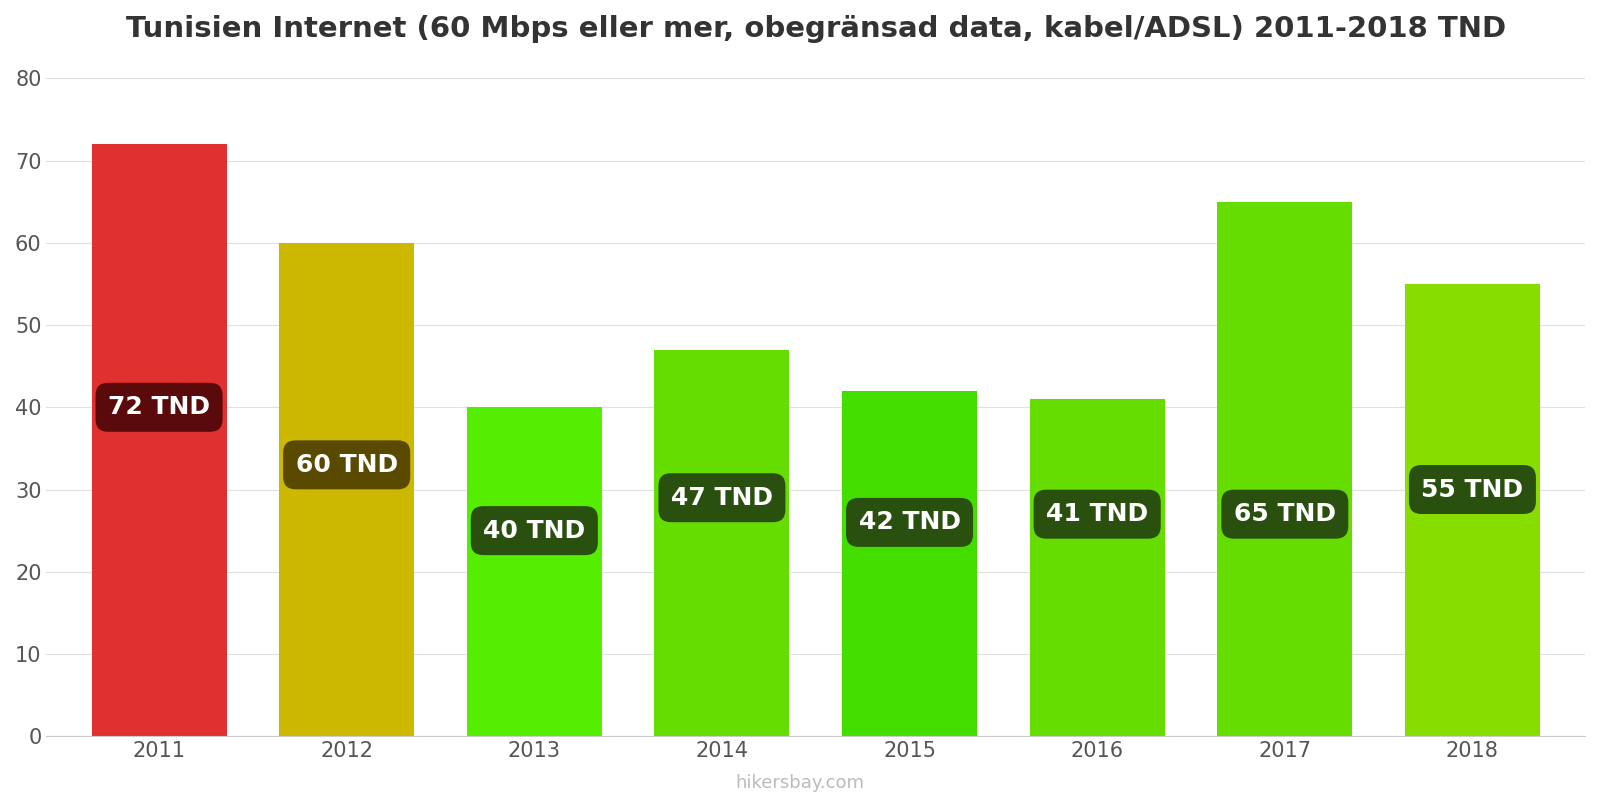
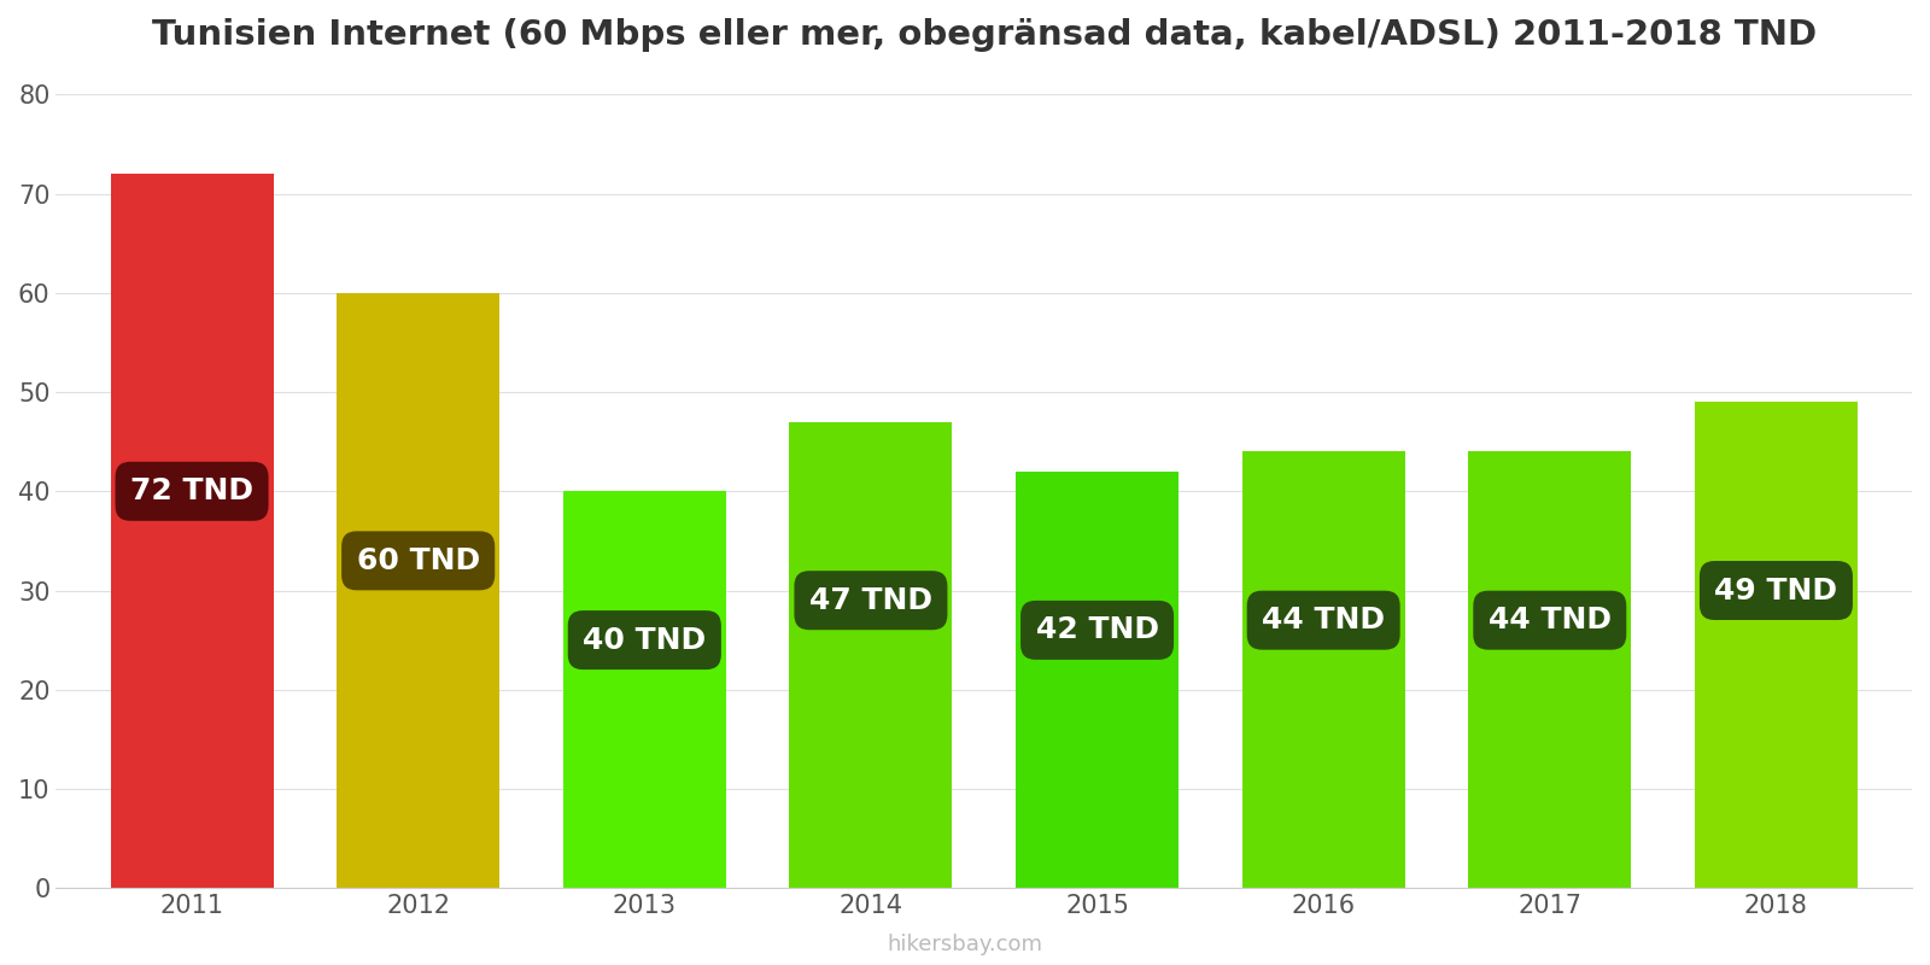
2016: 41 -> 44
2017: 65 -> 44
2018: 55 -> 49
